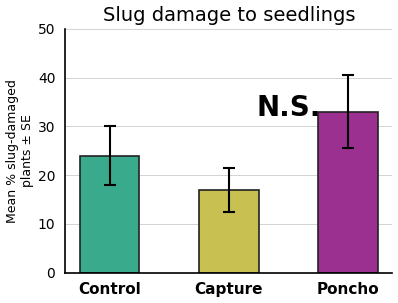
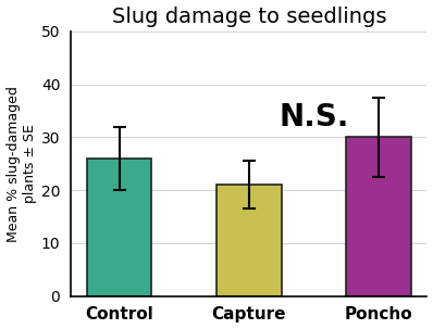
Control: 24 -> 26
Capture: 17 -> 21
Poncho: 33 -> 30
